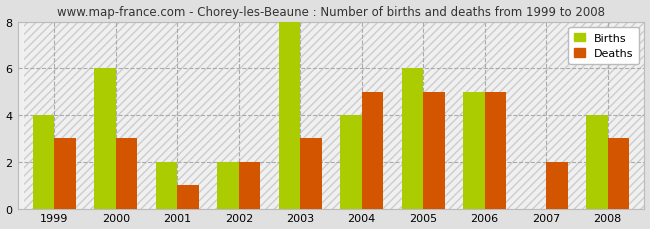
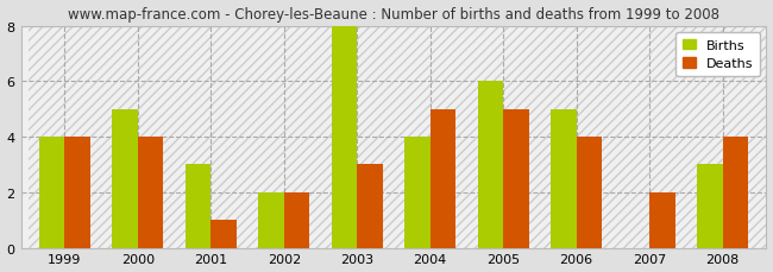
Deaths/1999: 3 -> 4
Births/2000: 6 -> 5
Deaths/2000: 3 -> 4
Births/2001: 2 -> 3
Deaths/2006: 5 -> 4
Births/2008: 4 -> 3
Deaths/2008: 3 -> 4
